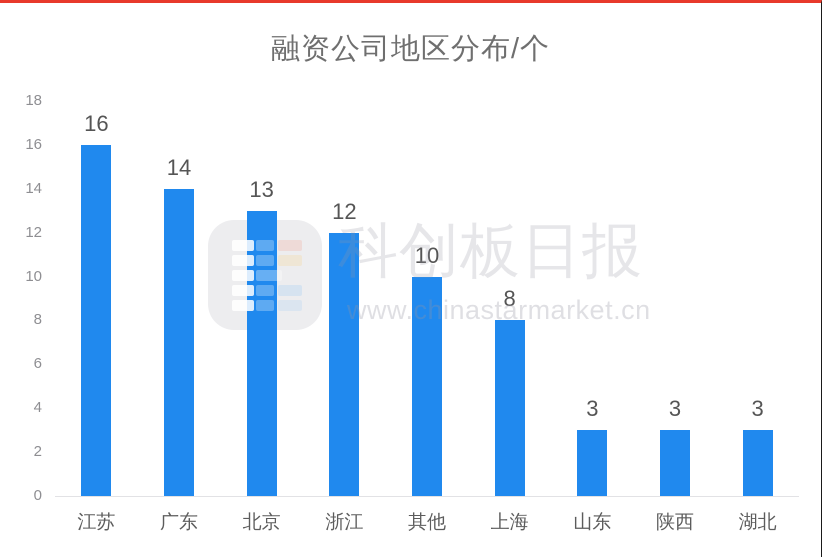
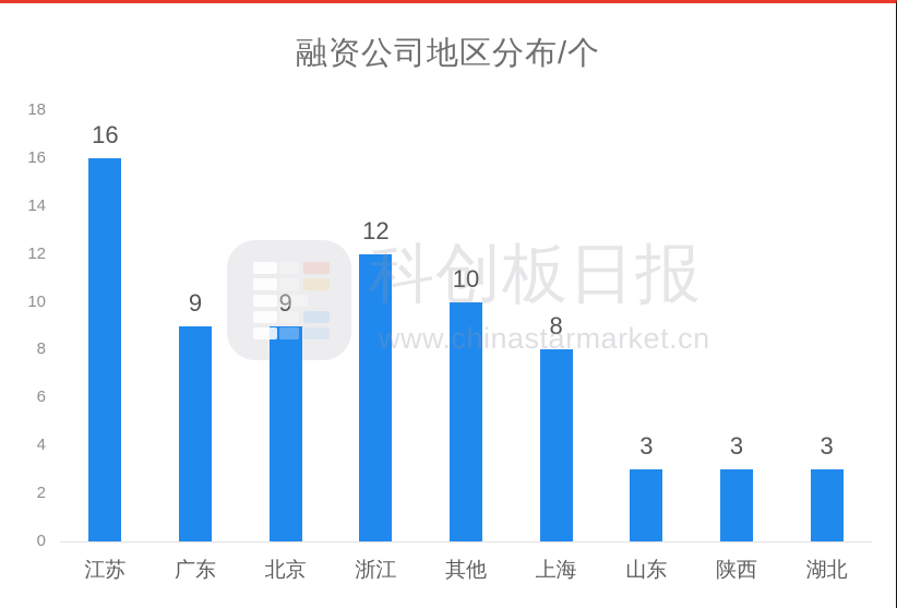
广东: 14 -> 9
北京: 13 -> 9
